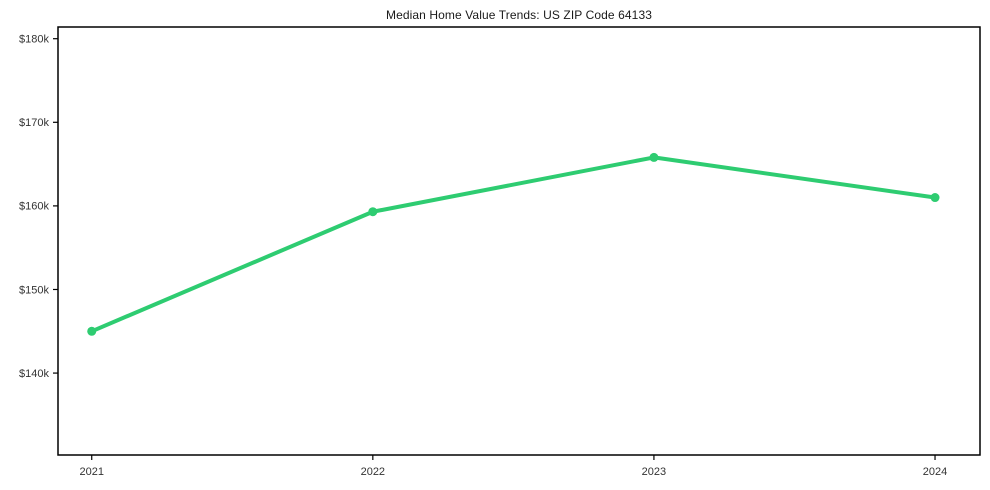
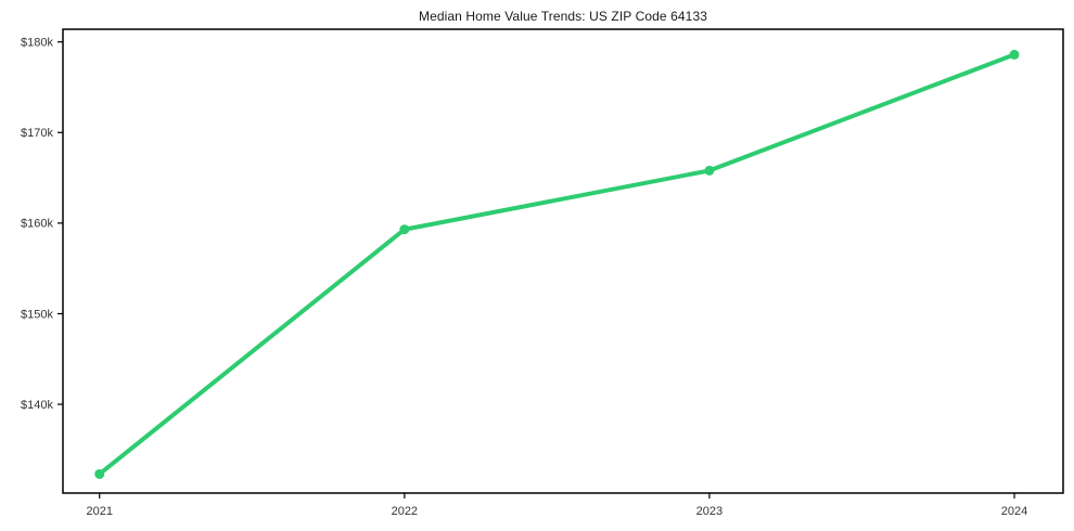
2021: $145k -> $132k
2024: $161k -> $179k
